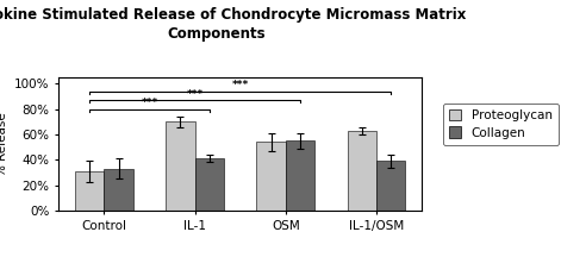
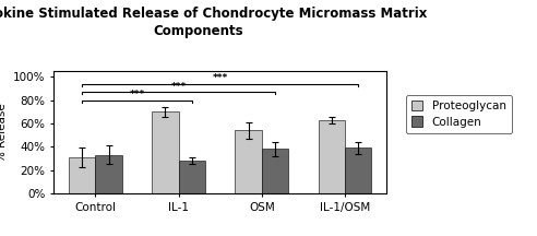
Collagen/IL-1: 41% -> 28%
Collagen/OSM: 55% -> 38%
